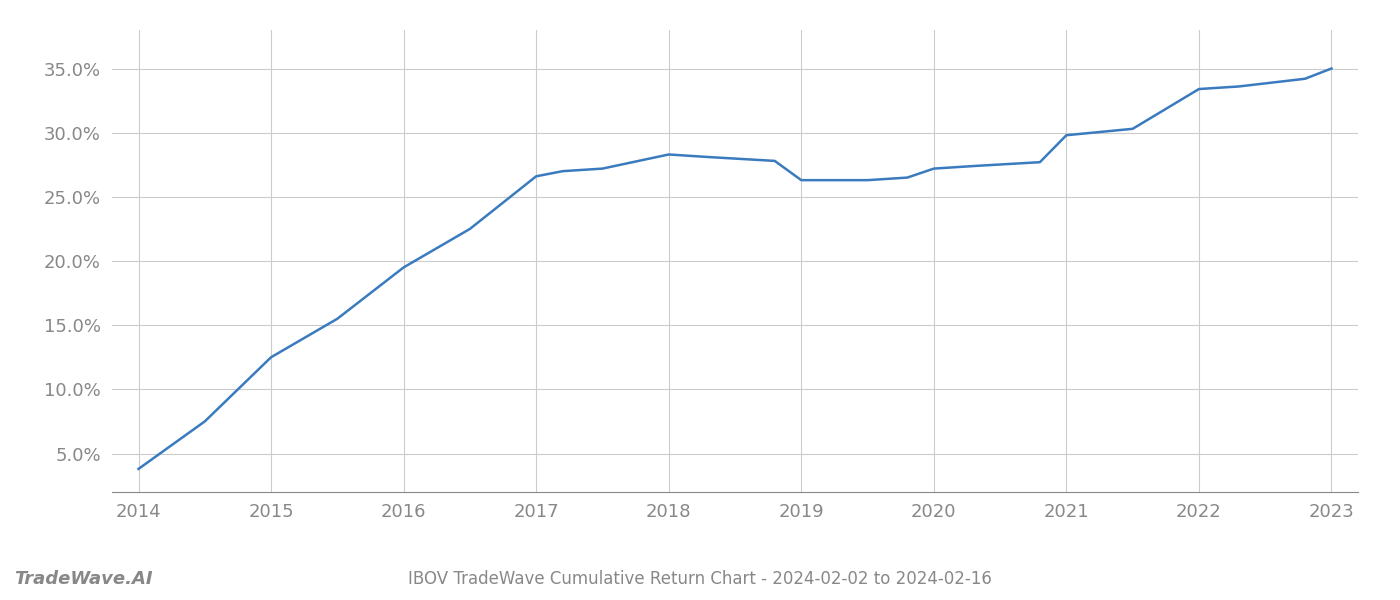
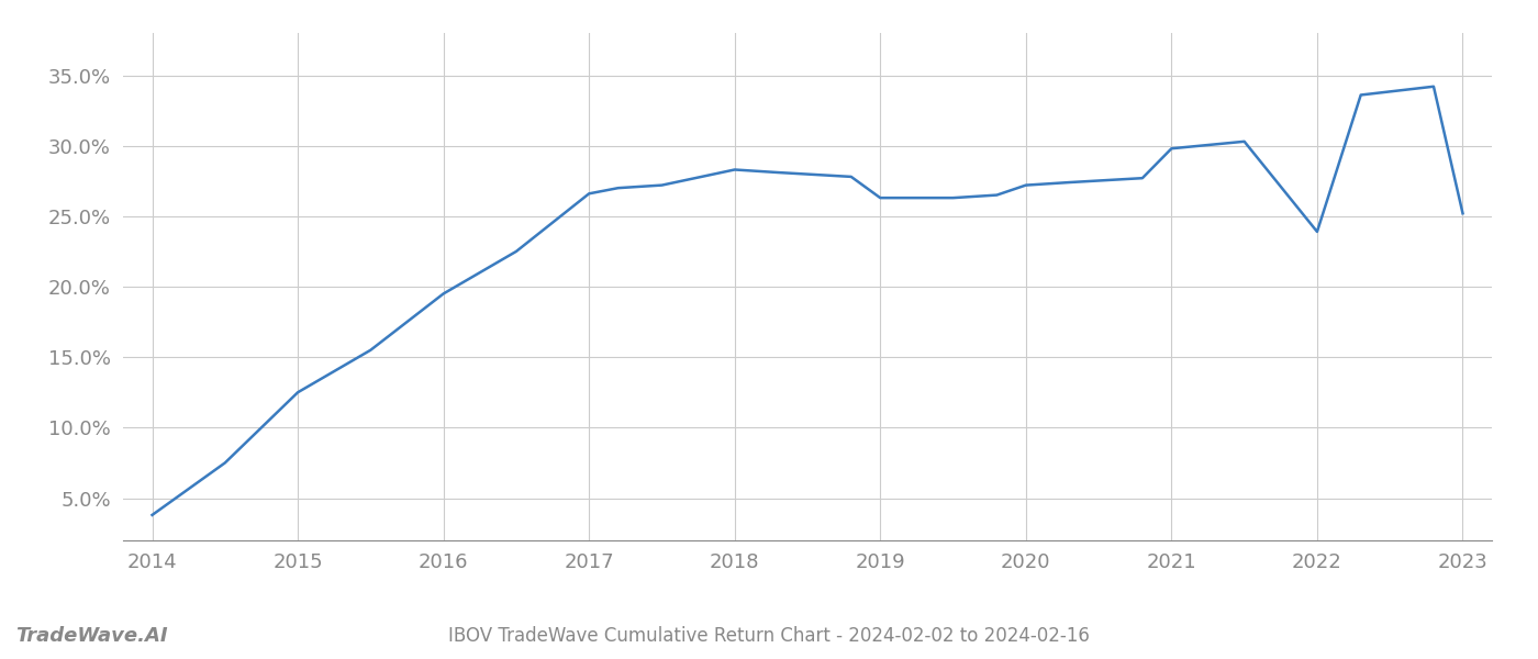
2022: 33.4% -> 23.9%
2023: 35.0% -> 25.2%
